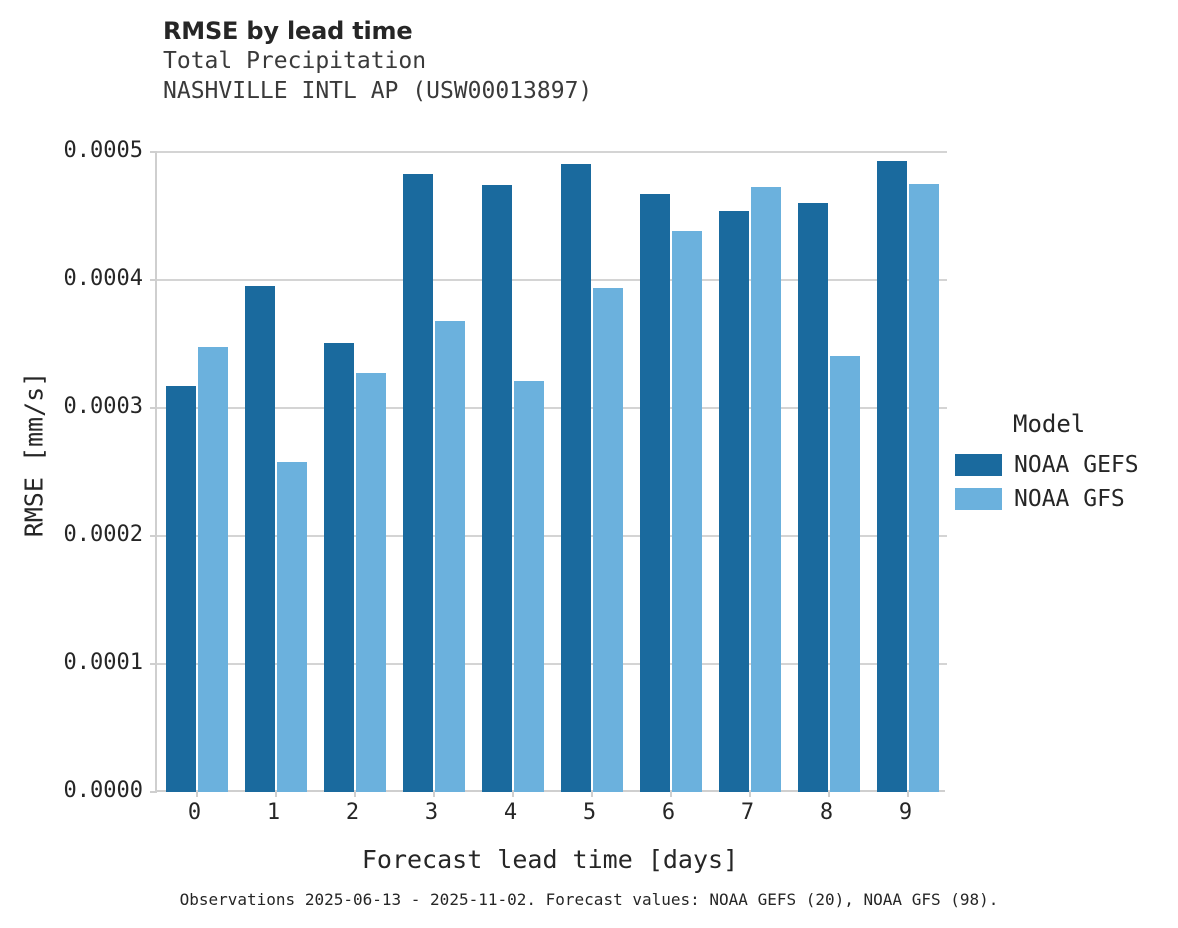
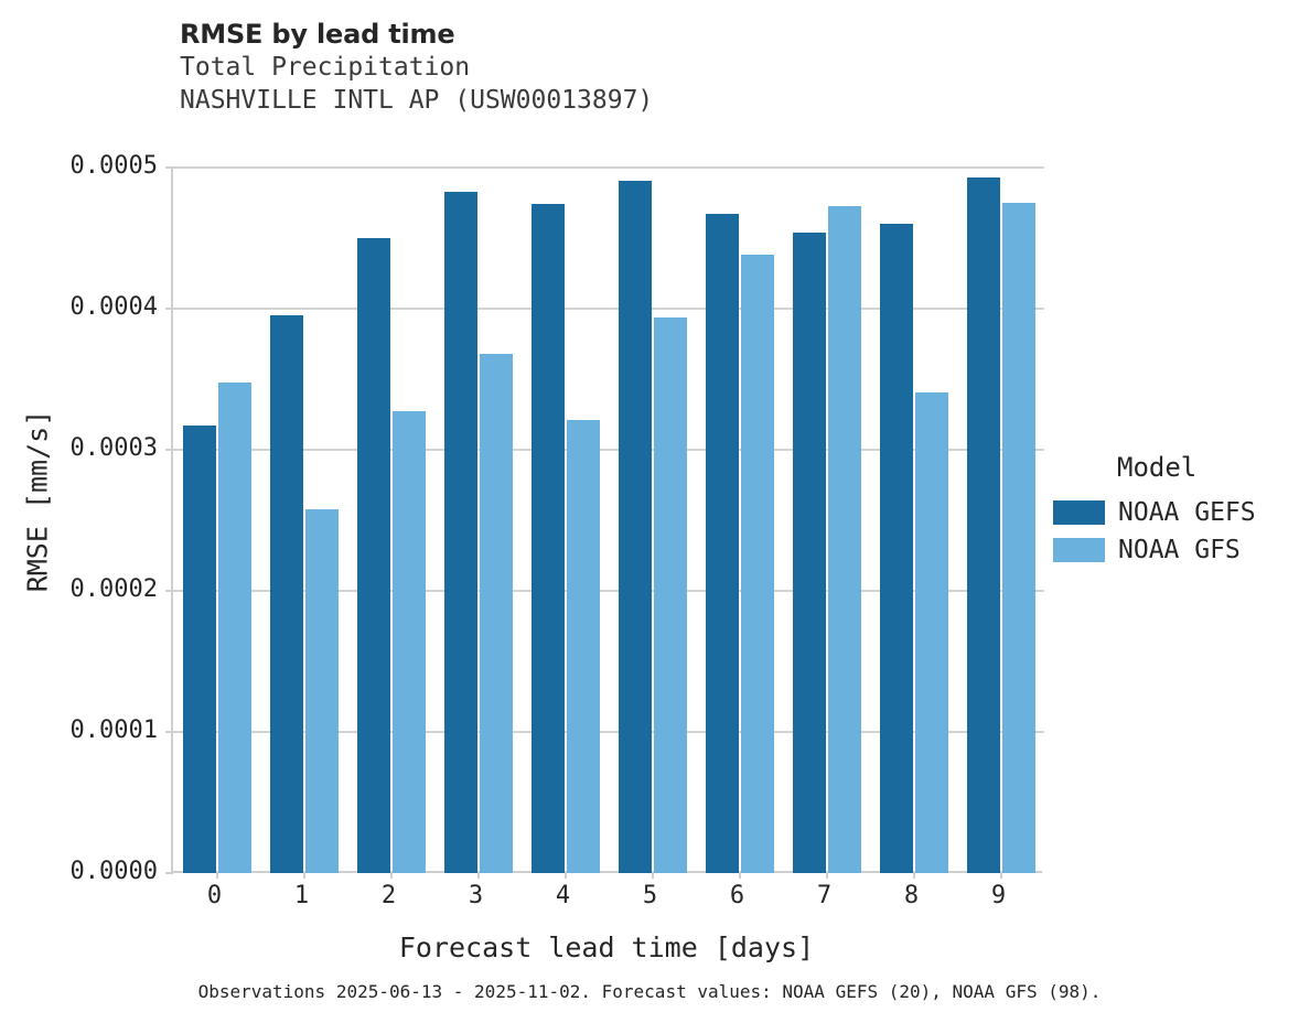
NOAA GEFS/2: 0.000351 -> 0.000450
